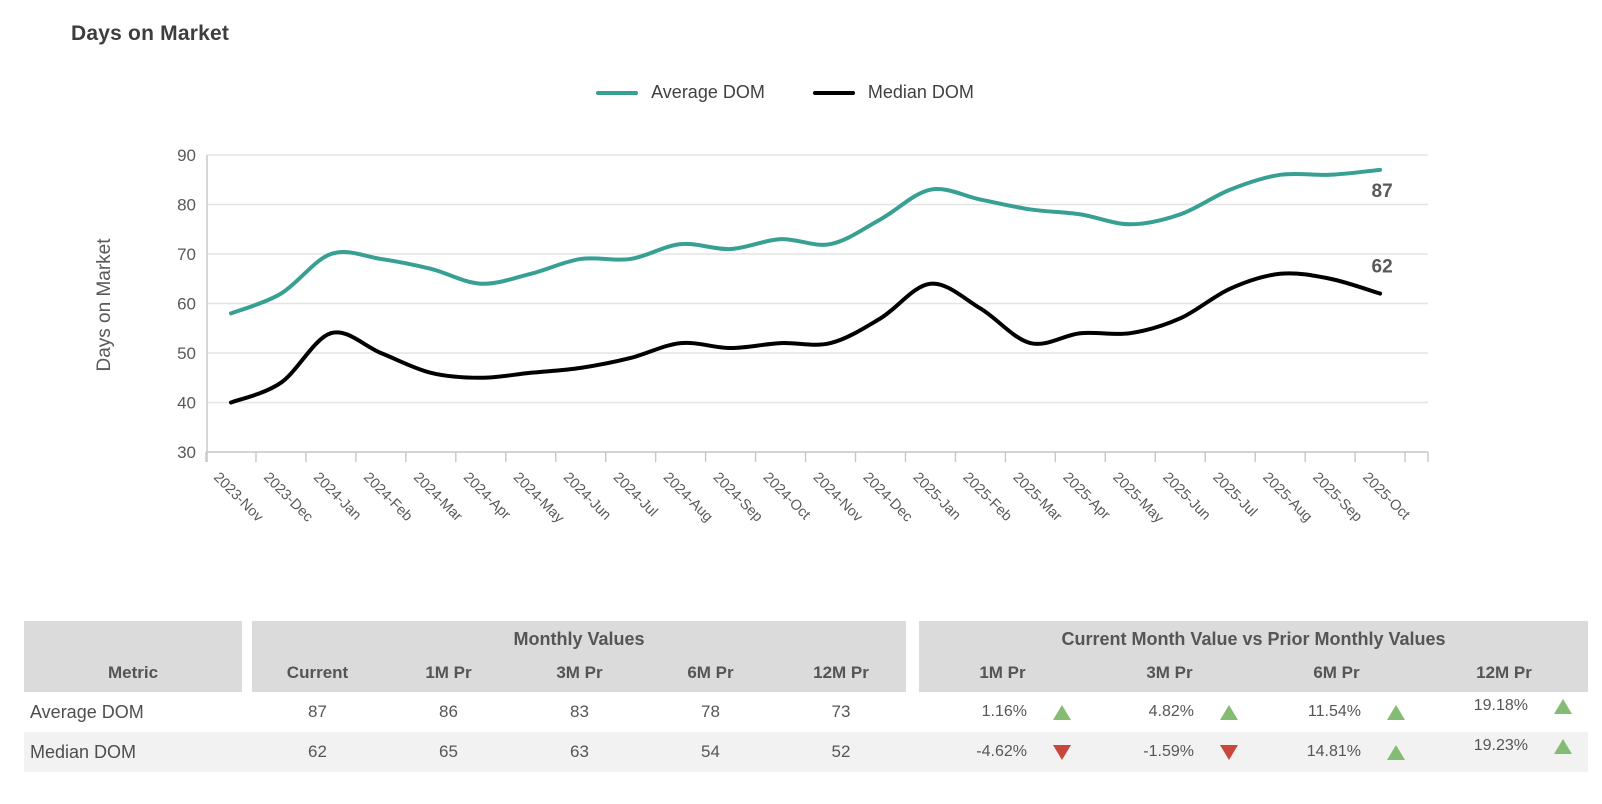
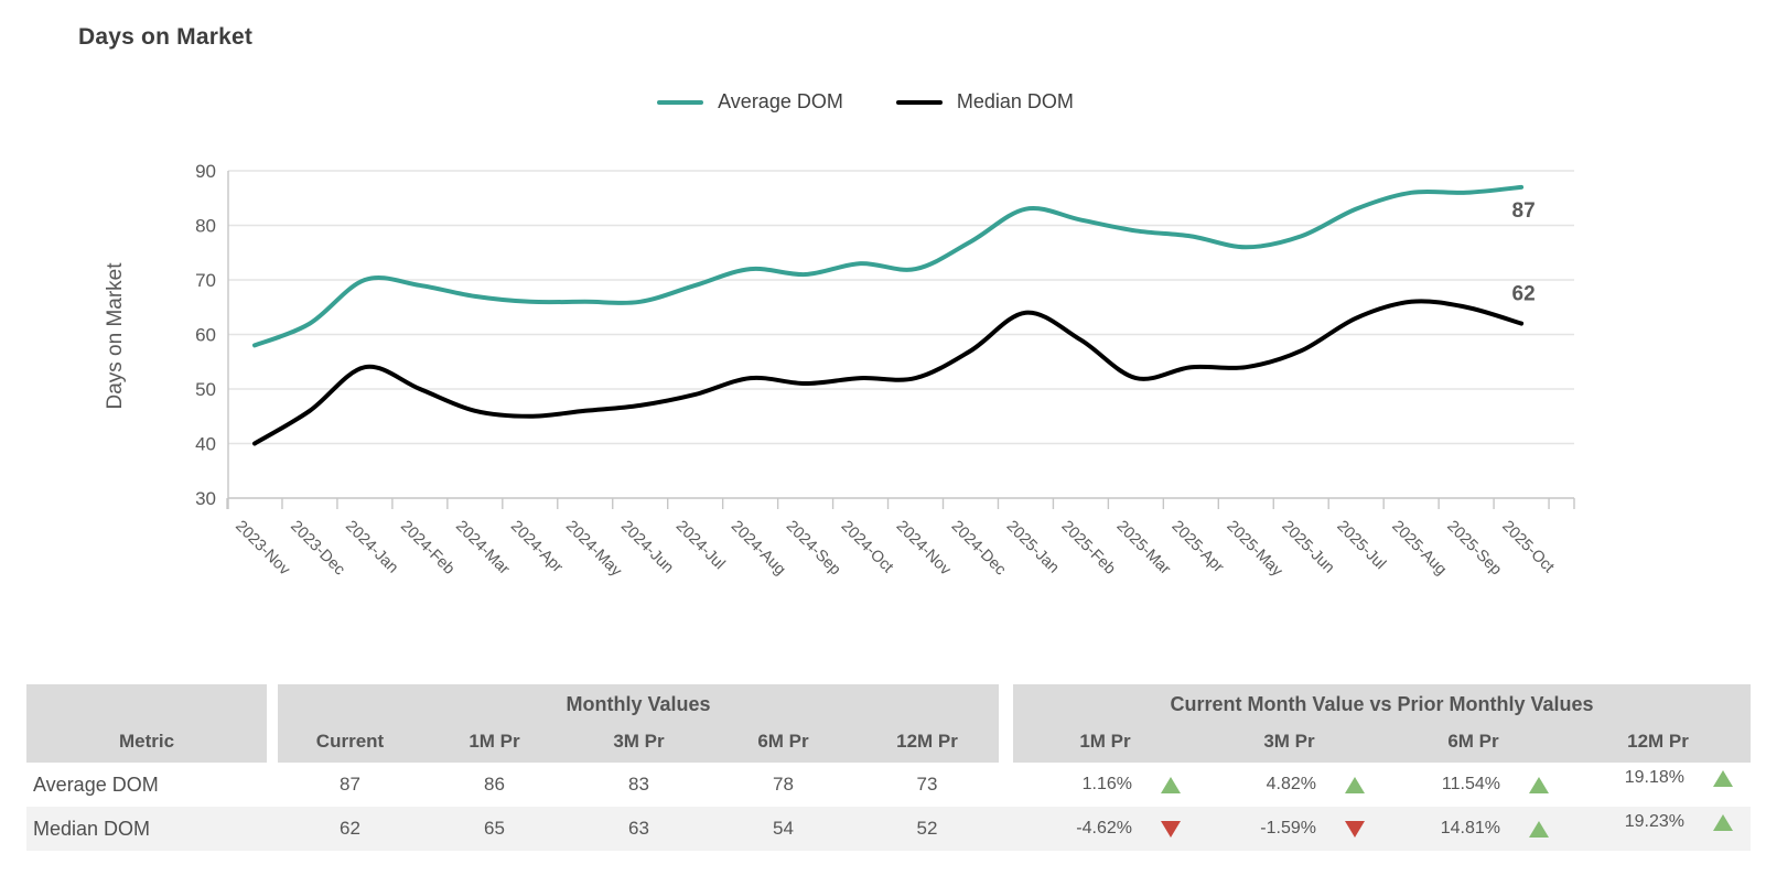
Median DOM/2023-Dec: 44 -> 46
Average DOM/2024-Apr: 64 -> 66
Average DOM/2024-Jun: 69 -> 66
